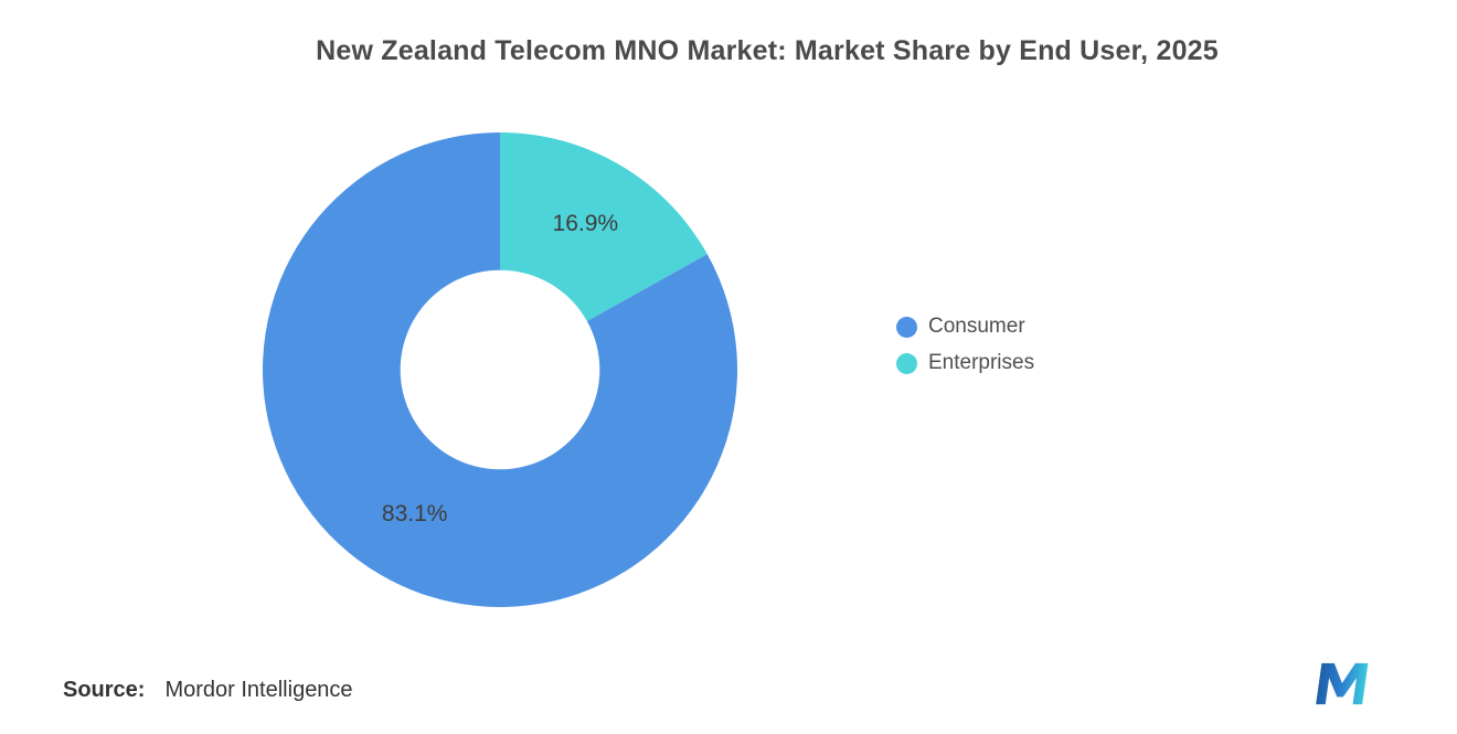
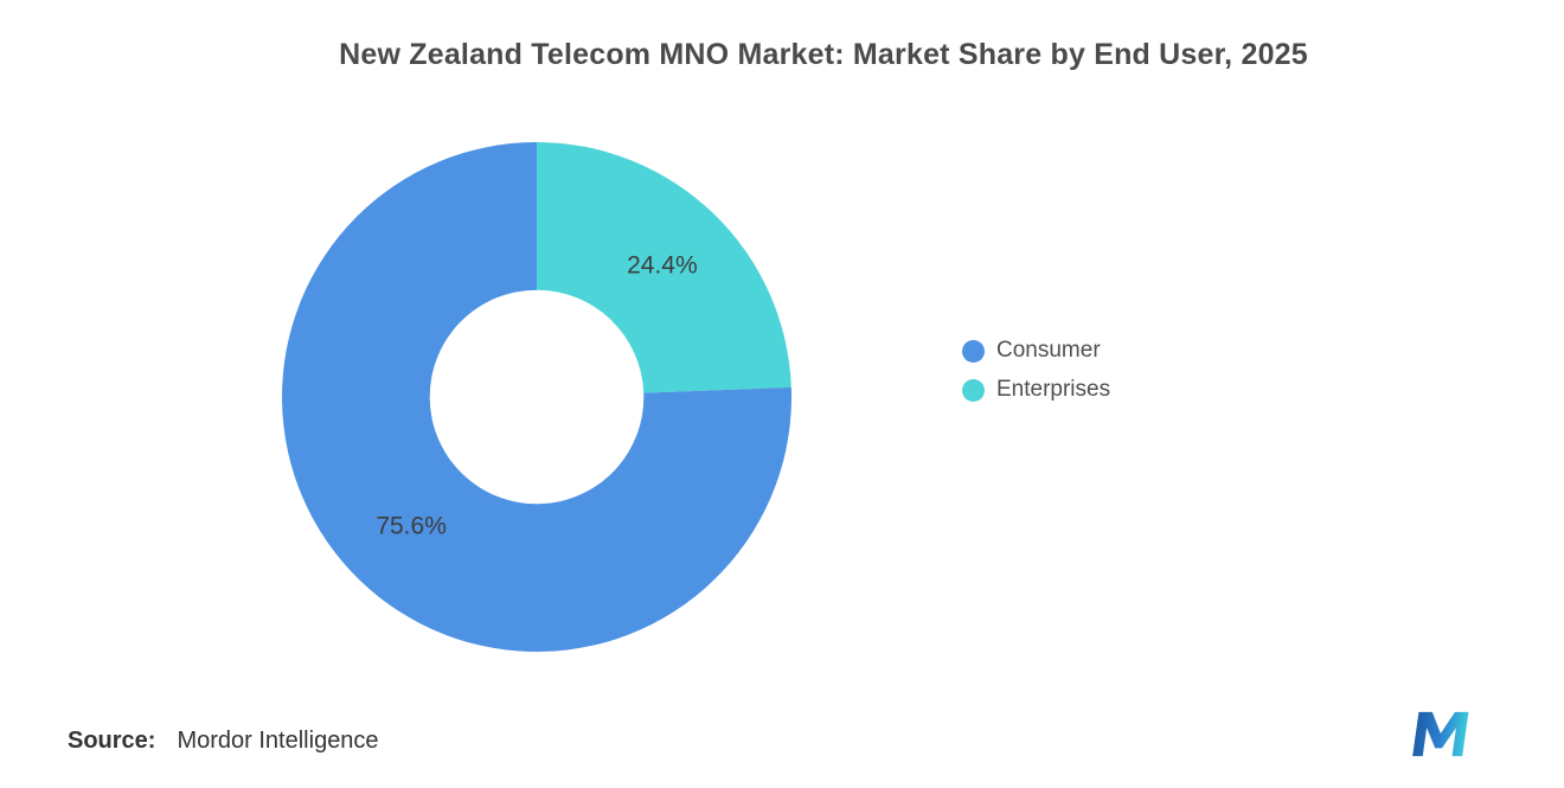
Enterprises: 16.9% -> 24.4%
Consumer: 83.1% -> 75.6%
